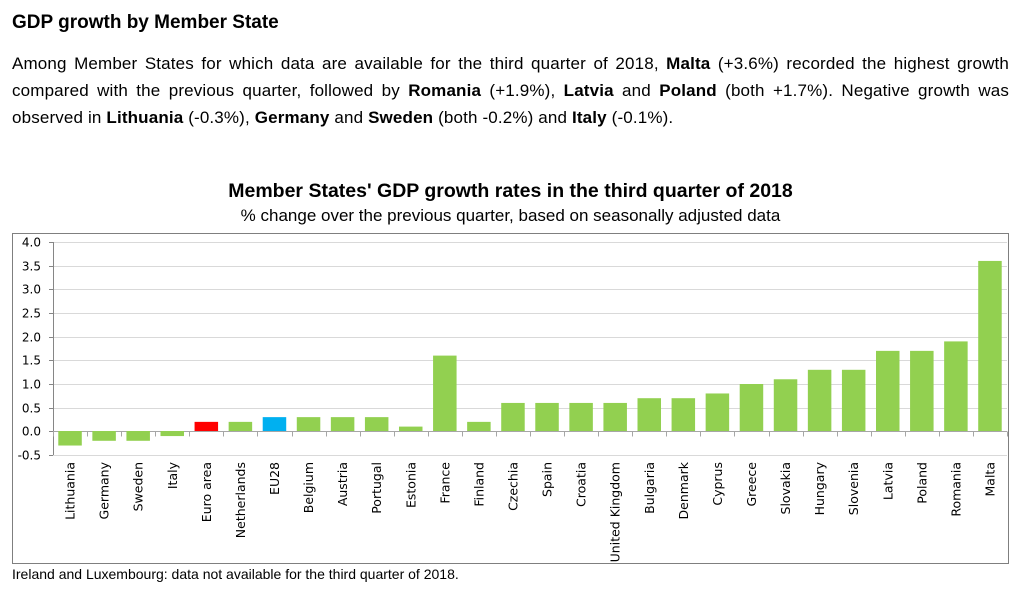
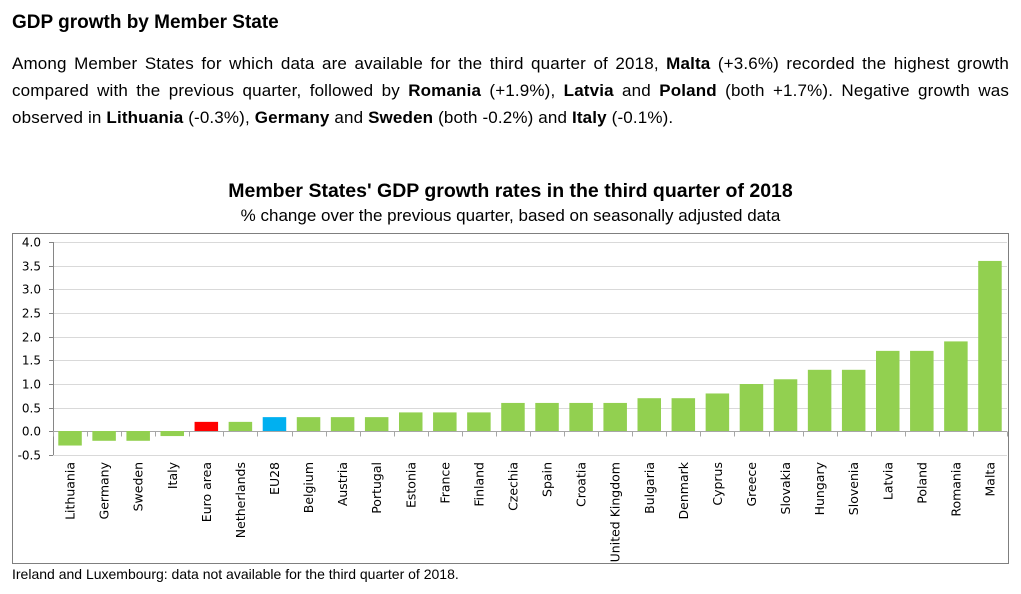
Estonia: 0.1 -> 0.4
France: 1.6 -> 0.4
Finland: 0.2 -> 0.4
